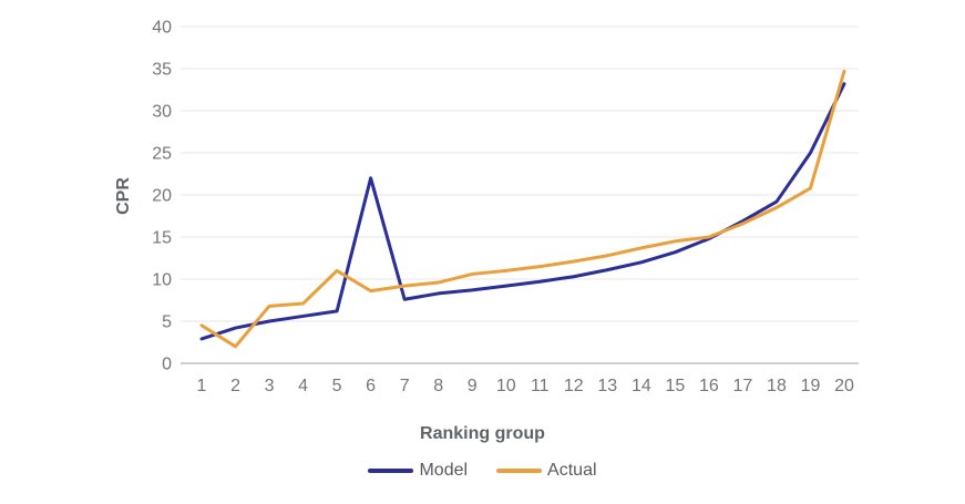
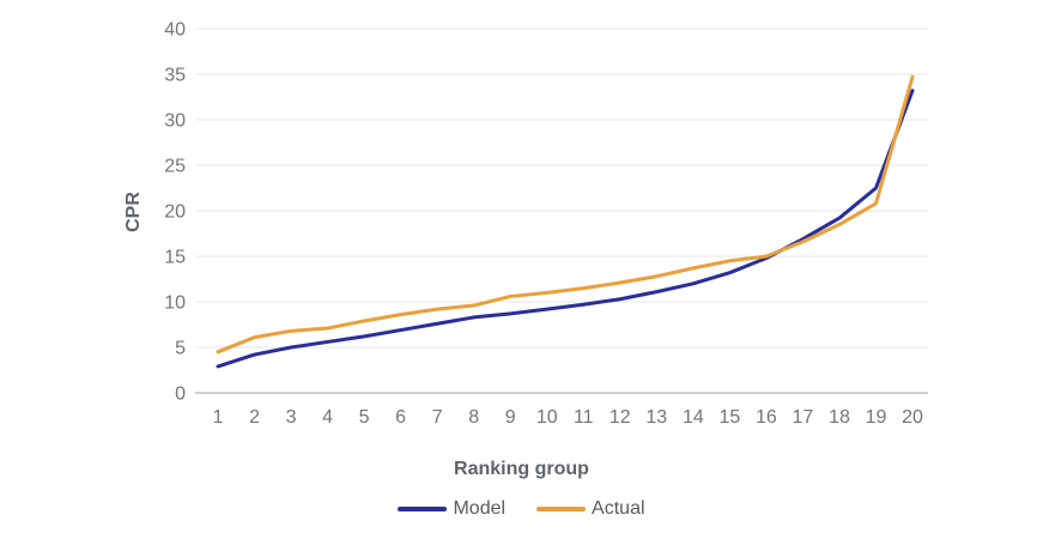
Actual/2: 2 -> 6
Actual/5: 11 -> 8
Model/6: 22 -> 7
Model/19: 25 -> 22
